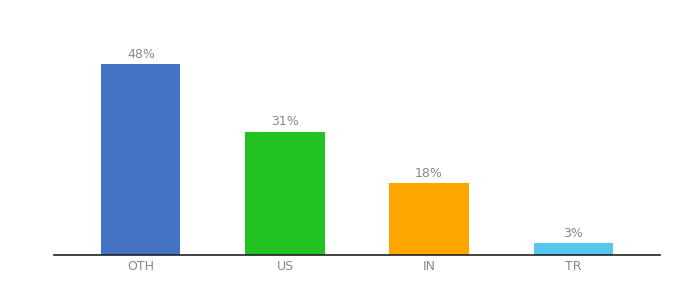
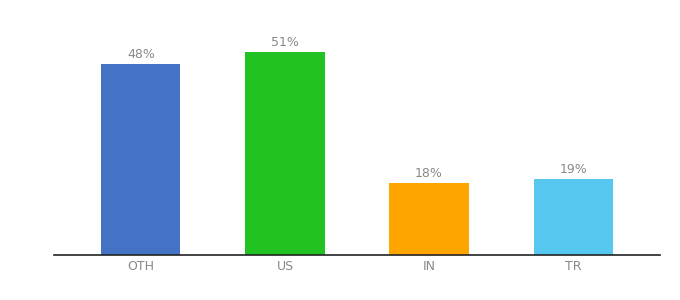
US: 31% -> 51%
TR: 3% -> 19%
